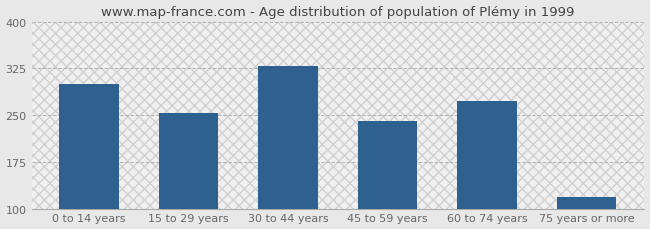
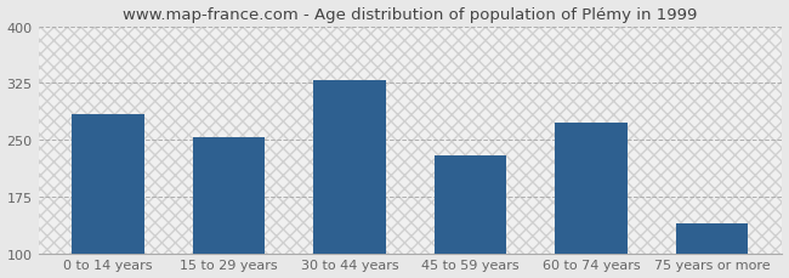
0 to 14 years: 300 -> 284
45 to 59 years: 240 -> 230
75 years or more: 118 -> 140
